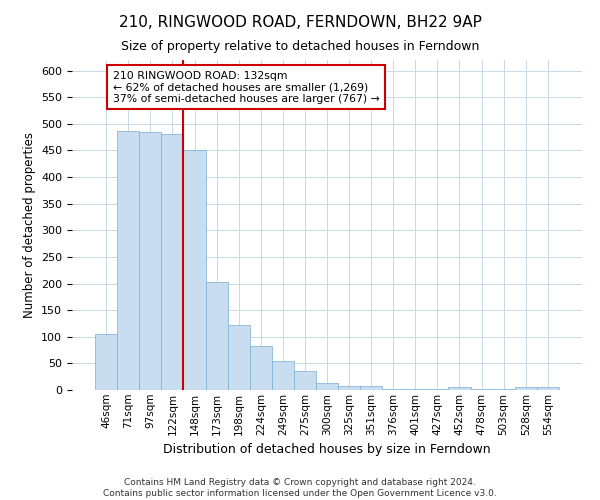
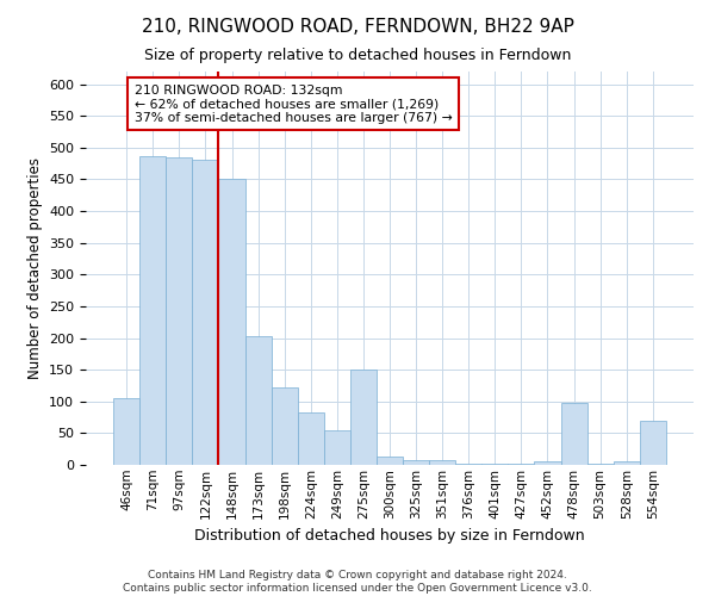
275sqm: 36 -> 150
478sqm: 1 -> 98
554sqm: 5 -> 70
